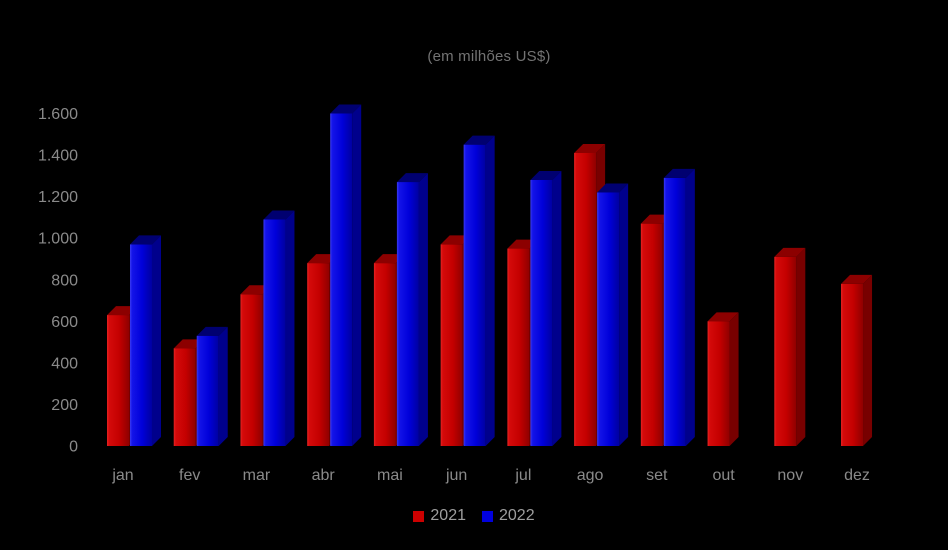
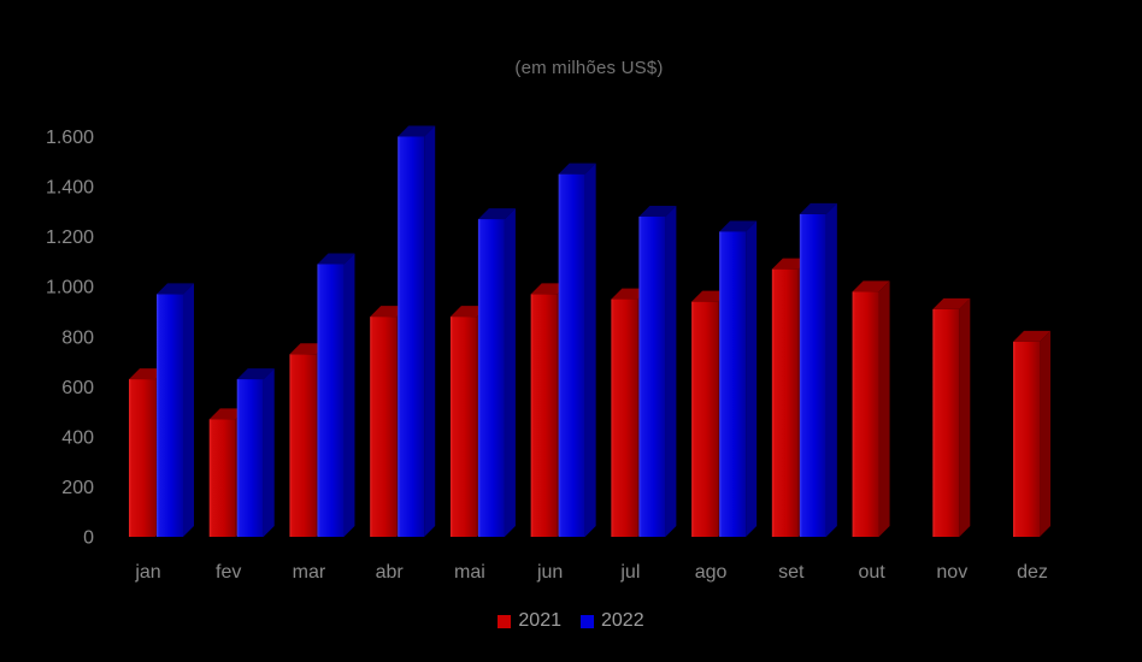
2022/fev: 530 -> 630
2021/ago: 1410 -> 940
2021/out: 600 -> 980
